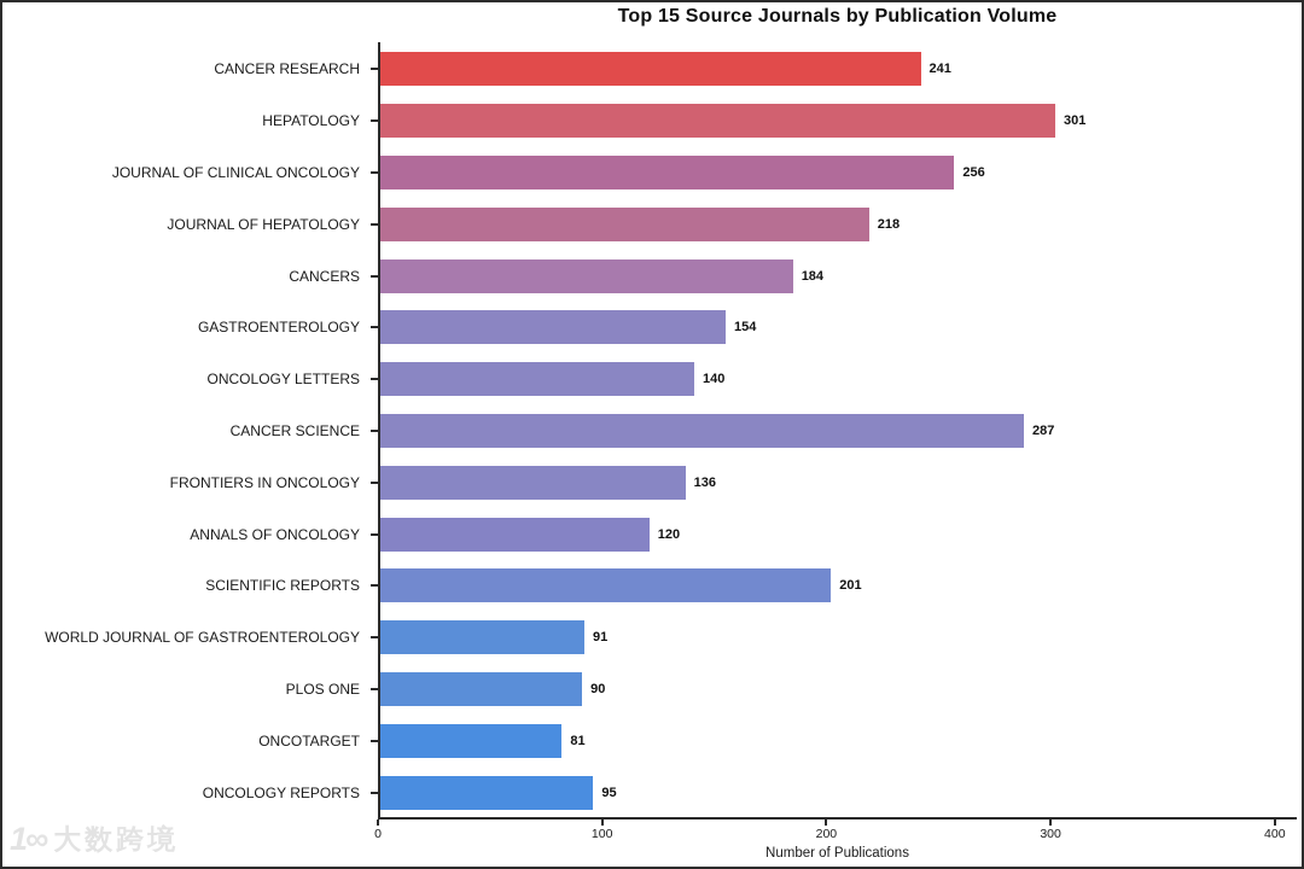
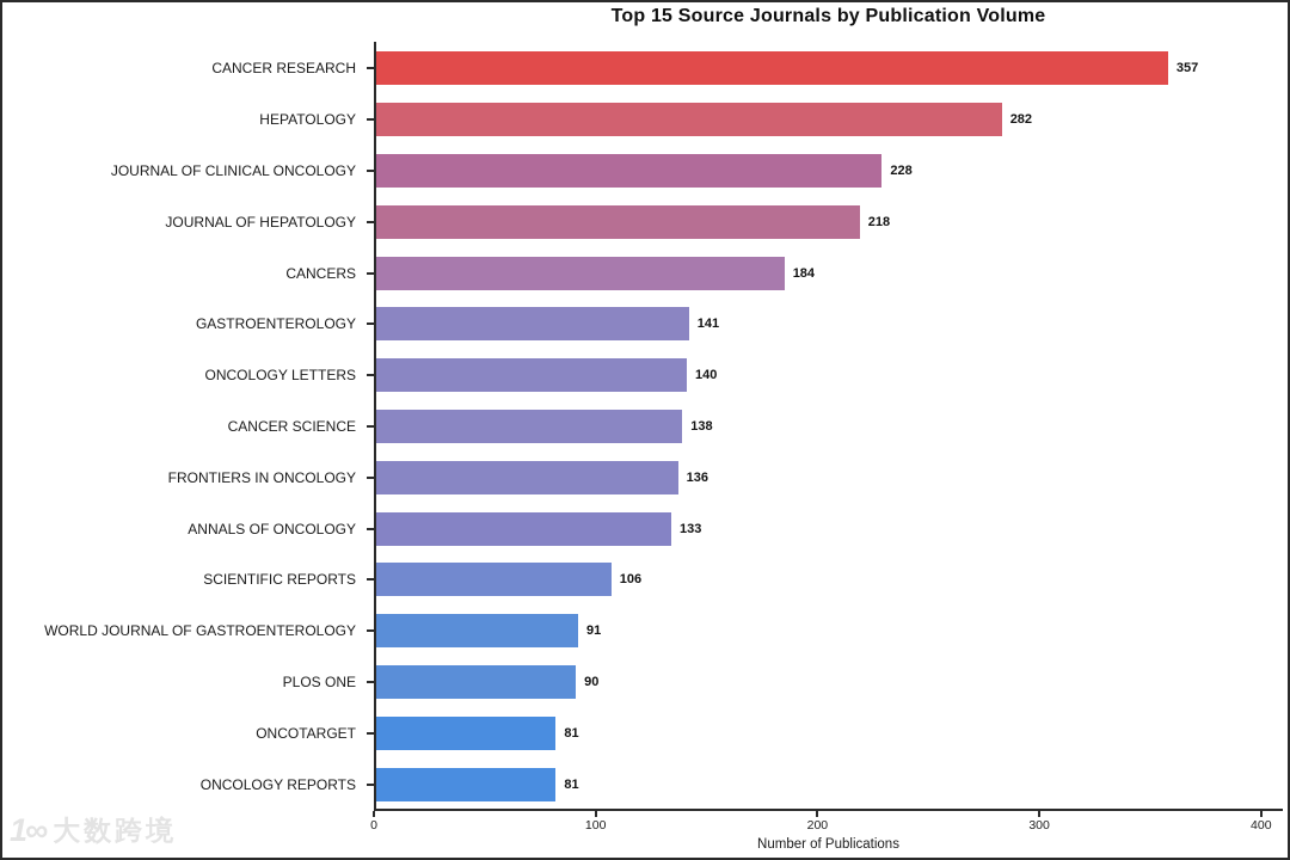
CANCER RESEARCH: 241 -> 357
HEPATOLOGY: 301 -> 282
JOURNAL OF CLINICAL ONCOLOGY: 256 -> 228
GASTROENTEROLOGY: 154 -> 141
CANCER SCIENCE: 287 -> 138
ANNALS OF ONCOLOGY: 120 -> 133
SCIENTIFIC REPORTS: 201 -> 106
ONCOLOGY REPORTS: 95 -> 81
